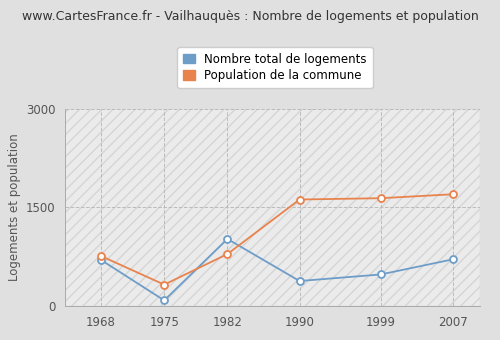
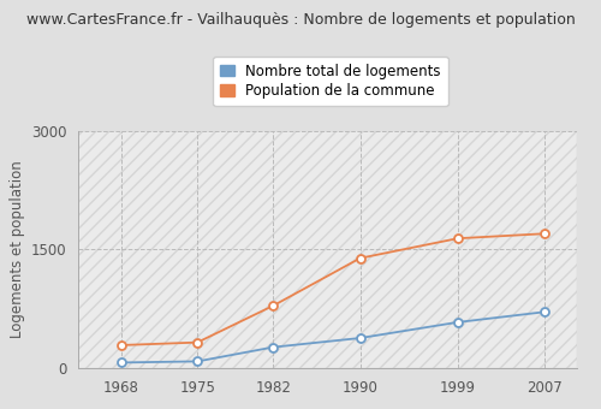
Nombre total de logements/1968: 700 -> 70
Population de la commune/1968: 760 -> 290
Nombre total de logements/1982: 1020 -> 260
Population de la commune/1990: 1620 -> 1390
Nombre total de logements/1999: 480 -> 580
